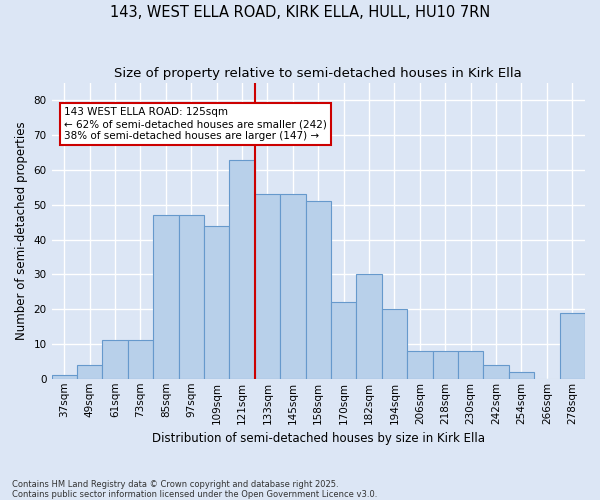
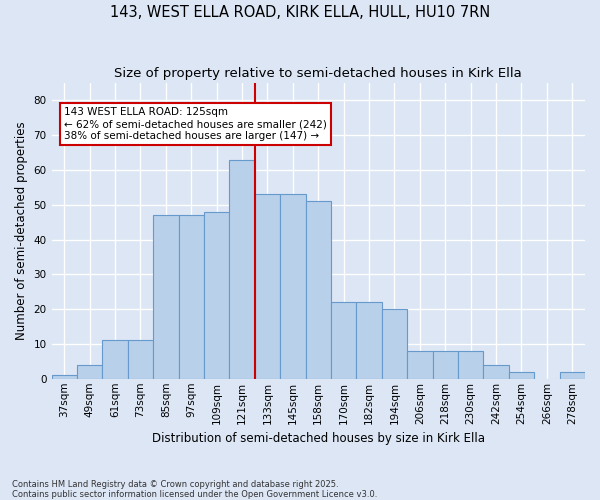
109sqm: 44 -> 48
182sqm: 30 -> 22
278sqm: 19 -> 2
